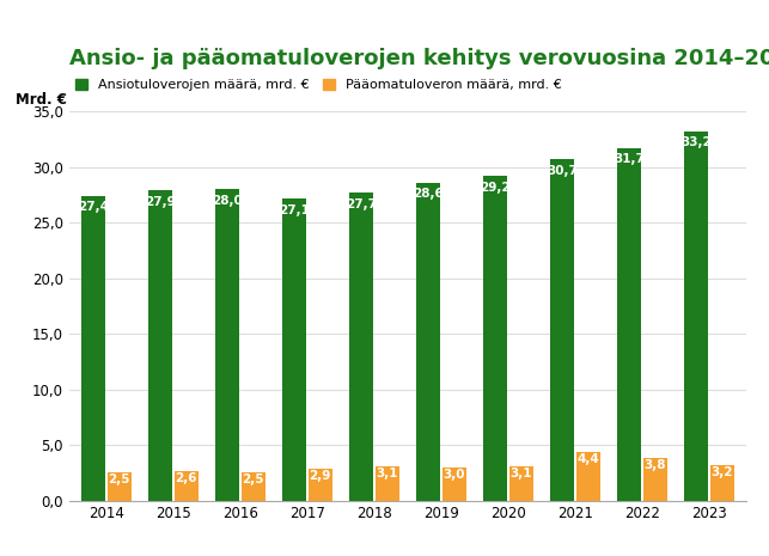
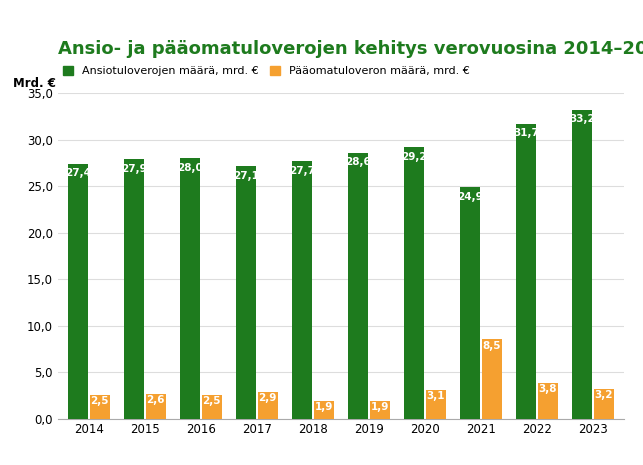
Pääomatuloveron määrä, mrd. €/2018: 3,1 -> 1,9
Pääomatuloveron määrä, mrd. €/2019: 3,0 -> 1,9
Ansiotuloverojen määrä, mrd. €/2021: 30,7 -> 24,9
Pääomatuloveron määrä, mrd. €/2021: 4,4 -> 8,5
